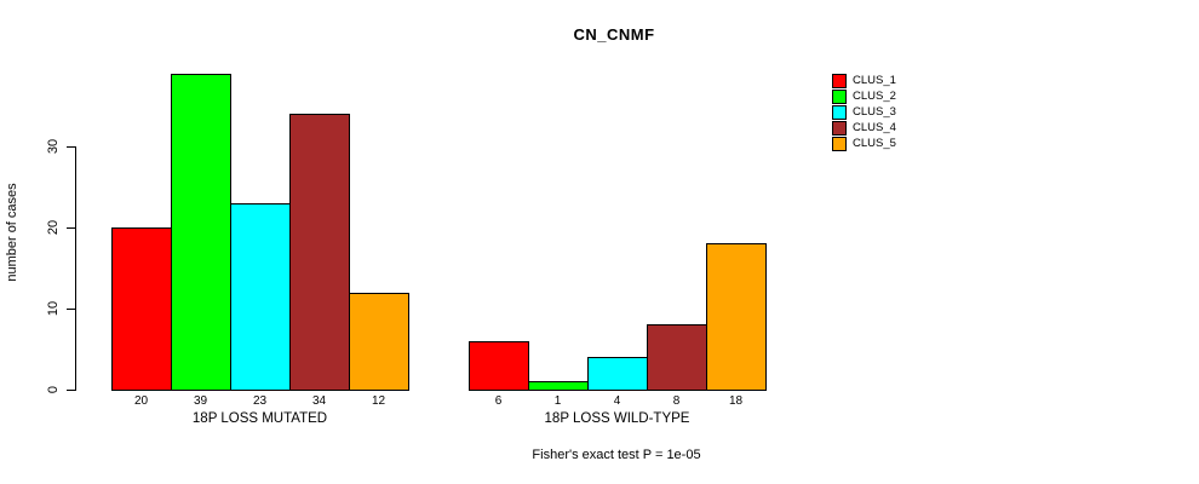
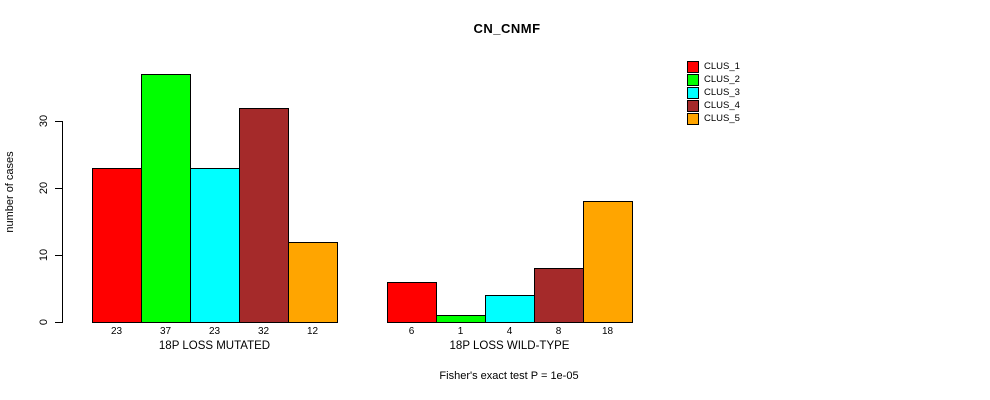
CLUS_1/18P LOSS MUTATED: 20 -> 23
CLUS_2/18P LOSS MUTATED: 39 -> 37
CLUS_4/18P LOSS MUTATED: 34 -> 32
